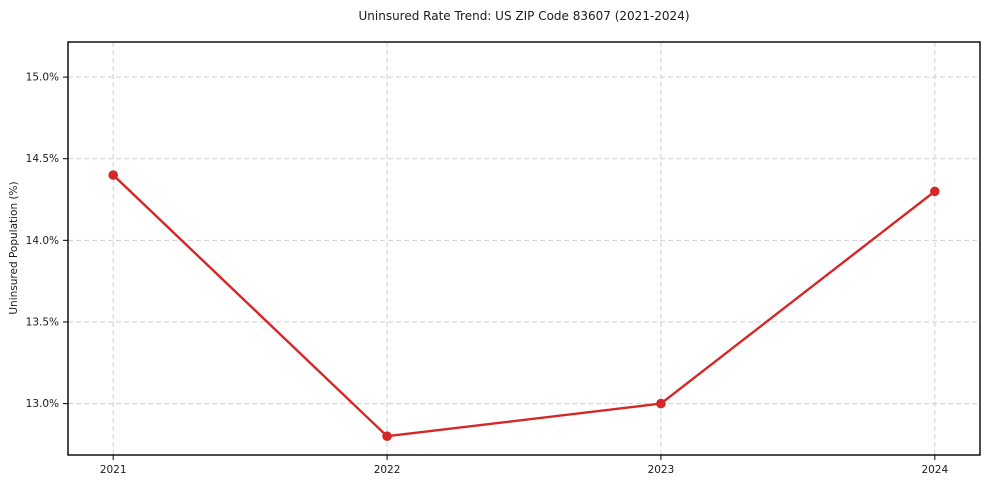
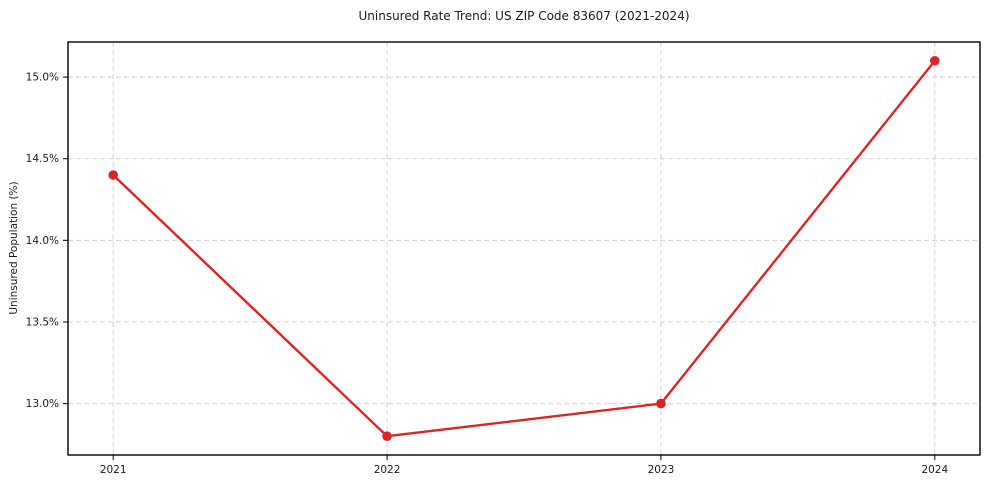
2024: 14.3% -> 15.1%
